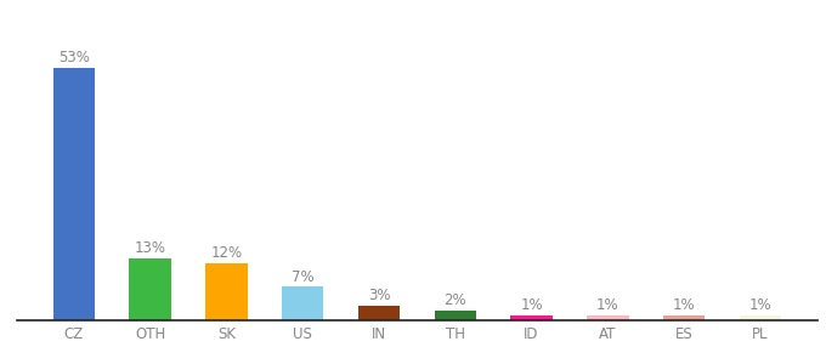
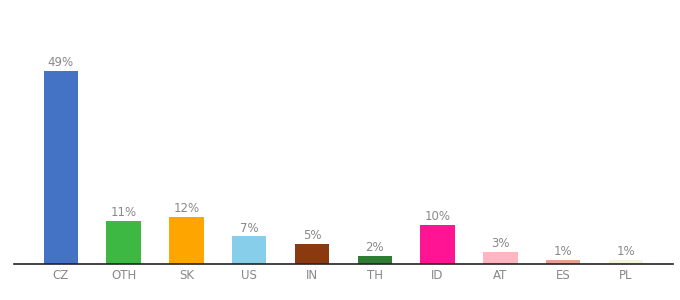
CZ: 53% -> 49%
OTH: 13% -> 11%
IN: 3% -> 5%
ID: 1% -> 10%
AT: 1% -> 3%
